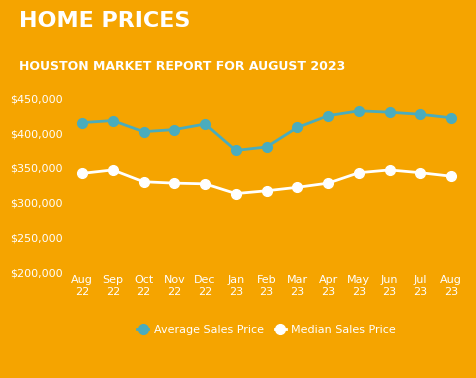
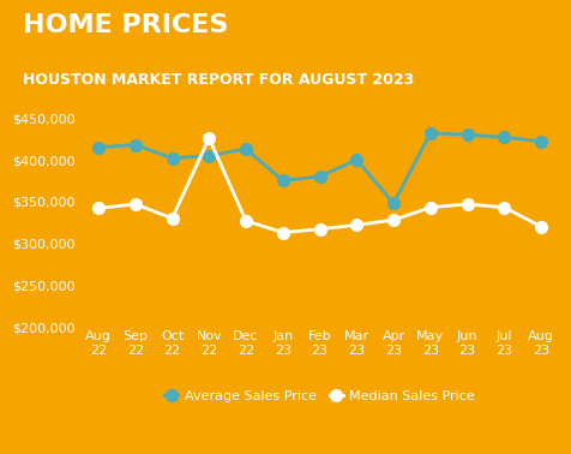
Median Sales Price/Nov 22: $328,000 -> $426,000
Average Sales Price/Mar 23: $408,000 -> $400,000
Average Sales Price/Apr 23: $425,000 -> $348,000
Median Sales Price/Aug 23: $338,000 -> $320,000
